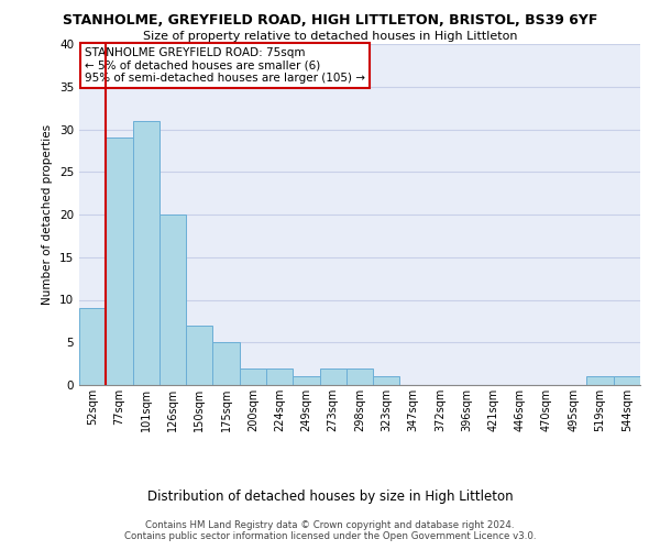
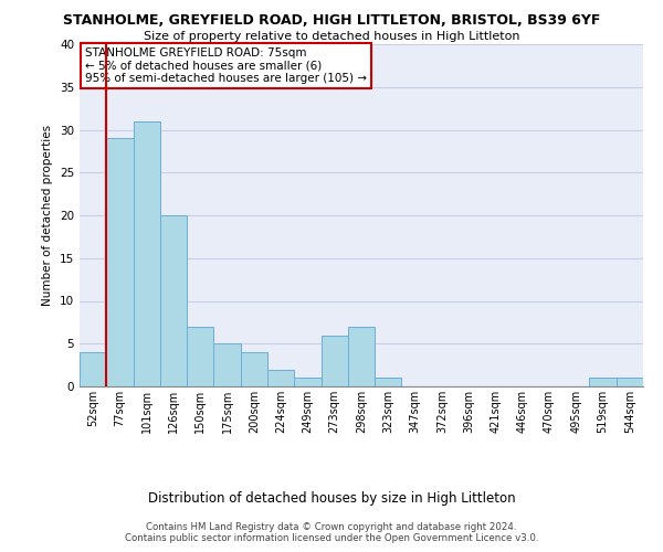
52sqm: 9 -> 4
200sqm: 2 -> 4
273sqm: 2 -> 6
298sqm: 2 -> 7
